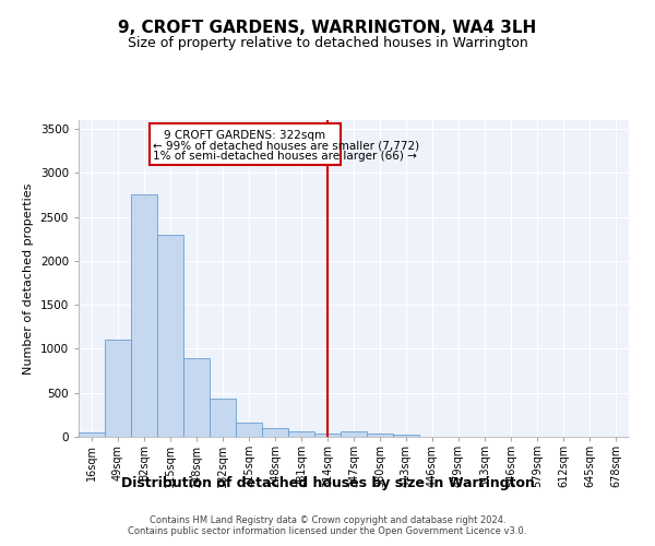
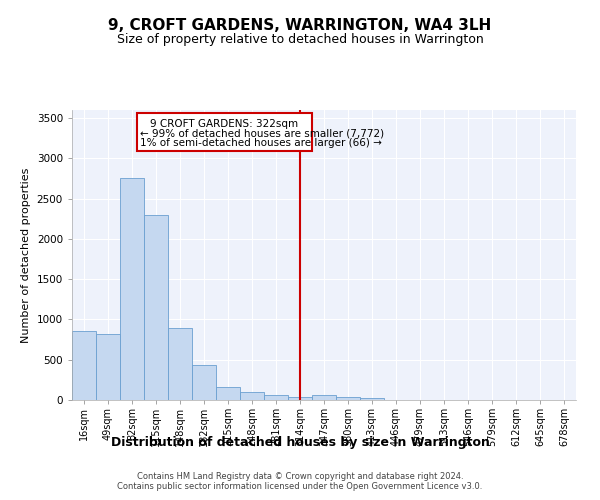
16sqm: 50 -> 860
49sqm: 1100 -> 820
